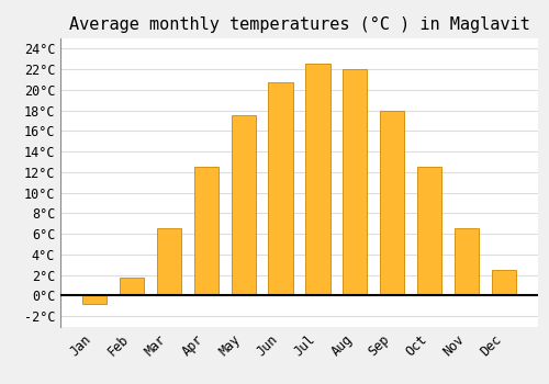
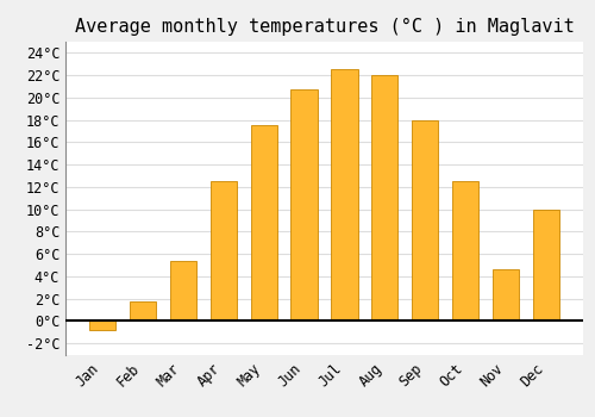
Mar: 6.5°C -> 5.4°C
Nov: 6.5°C -> 4.6°C
Dec: 2.5°C -> 10.0°C
